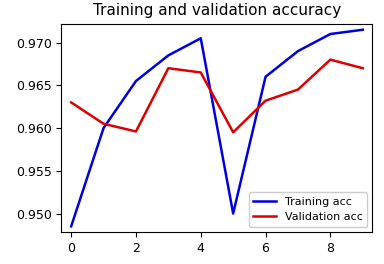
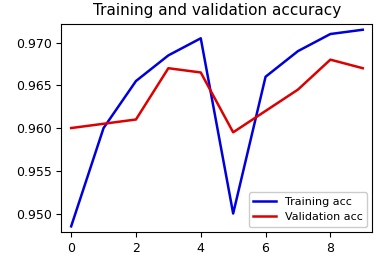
Validation acc/0: 0.9630 -> 0.9600
Validation acc/2: 0.9596 -> 0.9610
Validation acc/6: 0.9632 -> 0.9620
